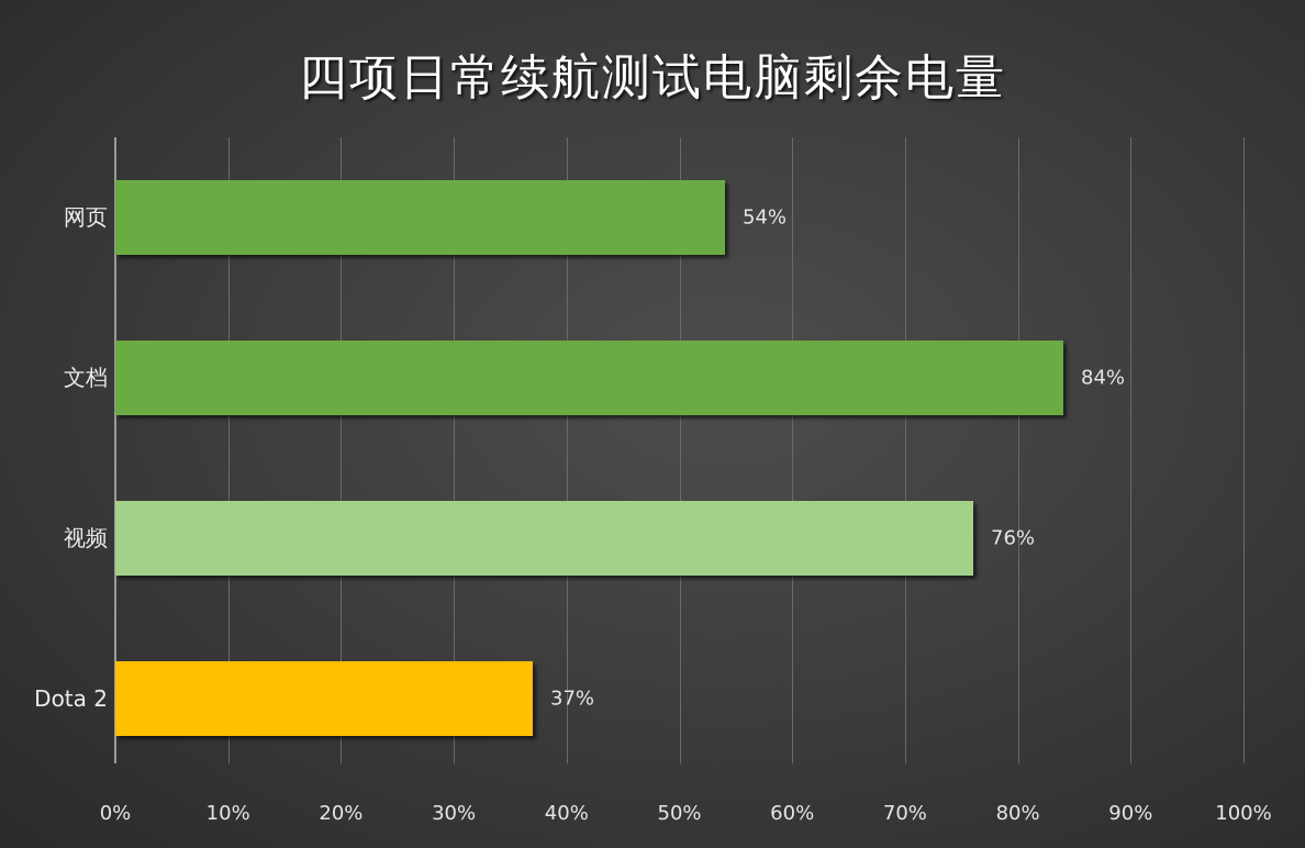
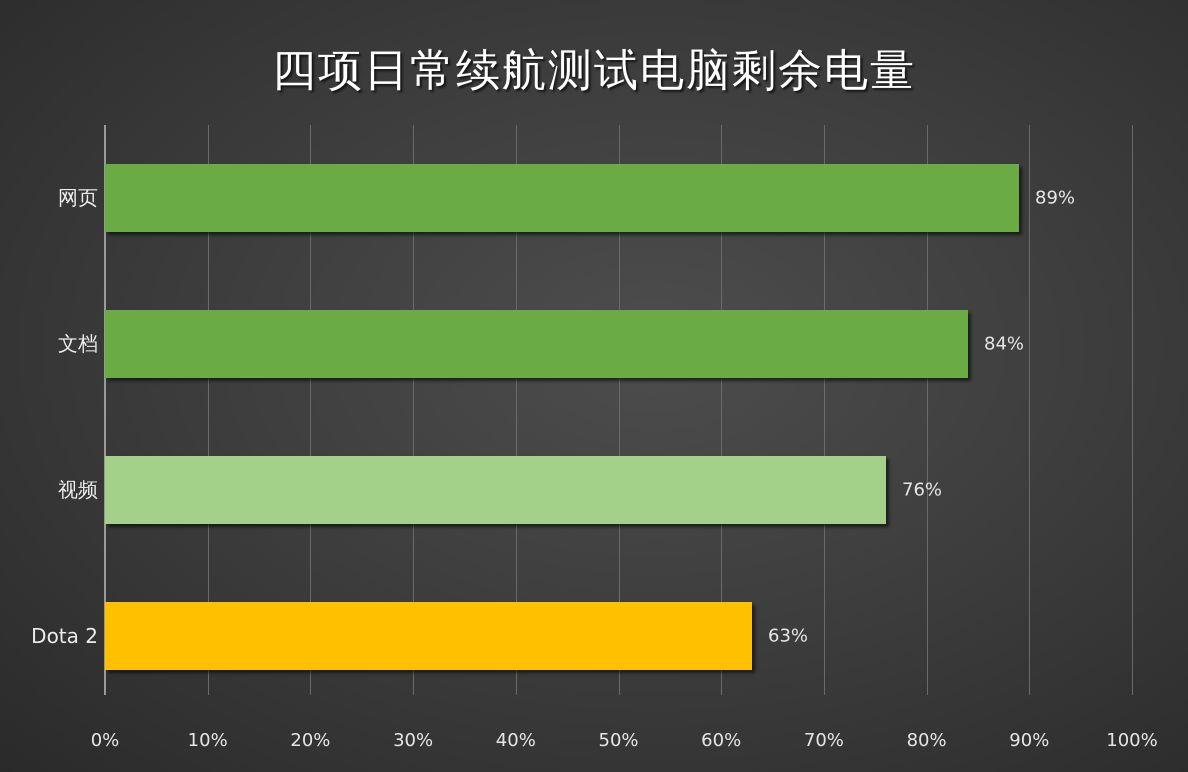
网页: 54% -> 89%
Dota 2: 37% -> 63%
